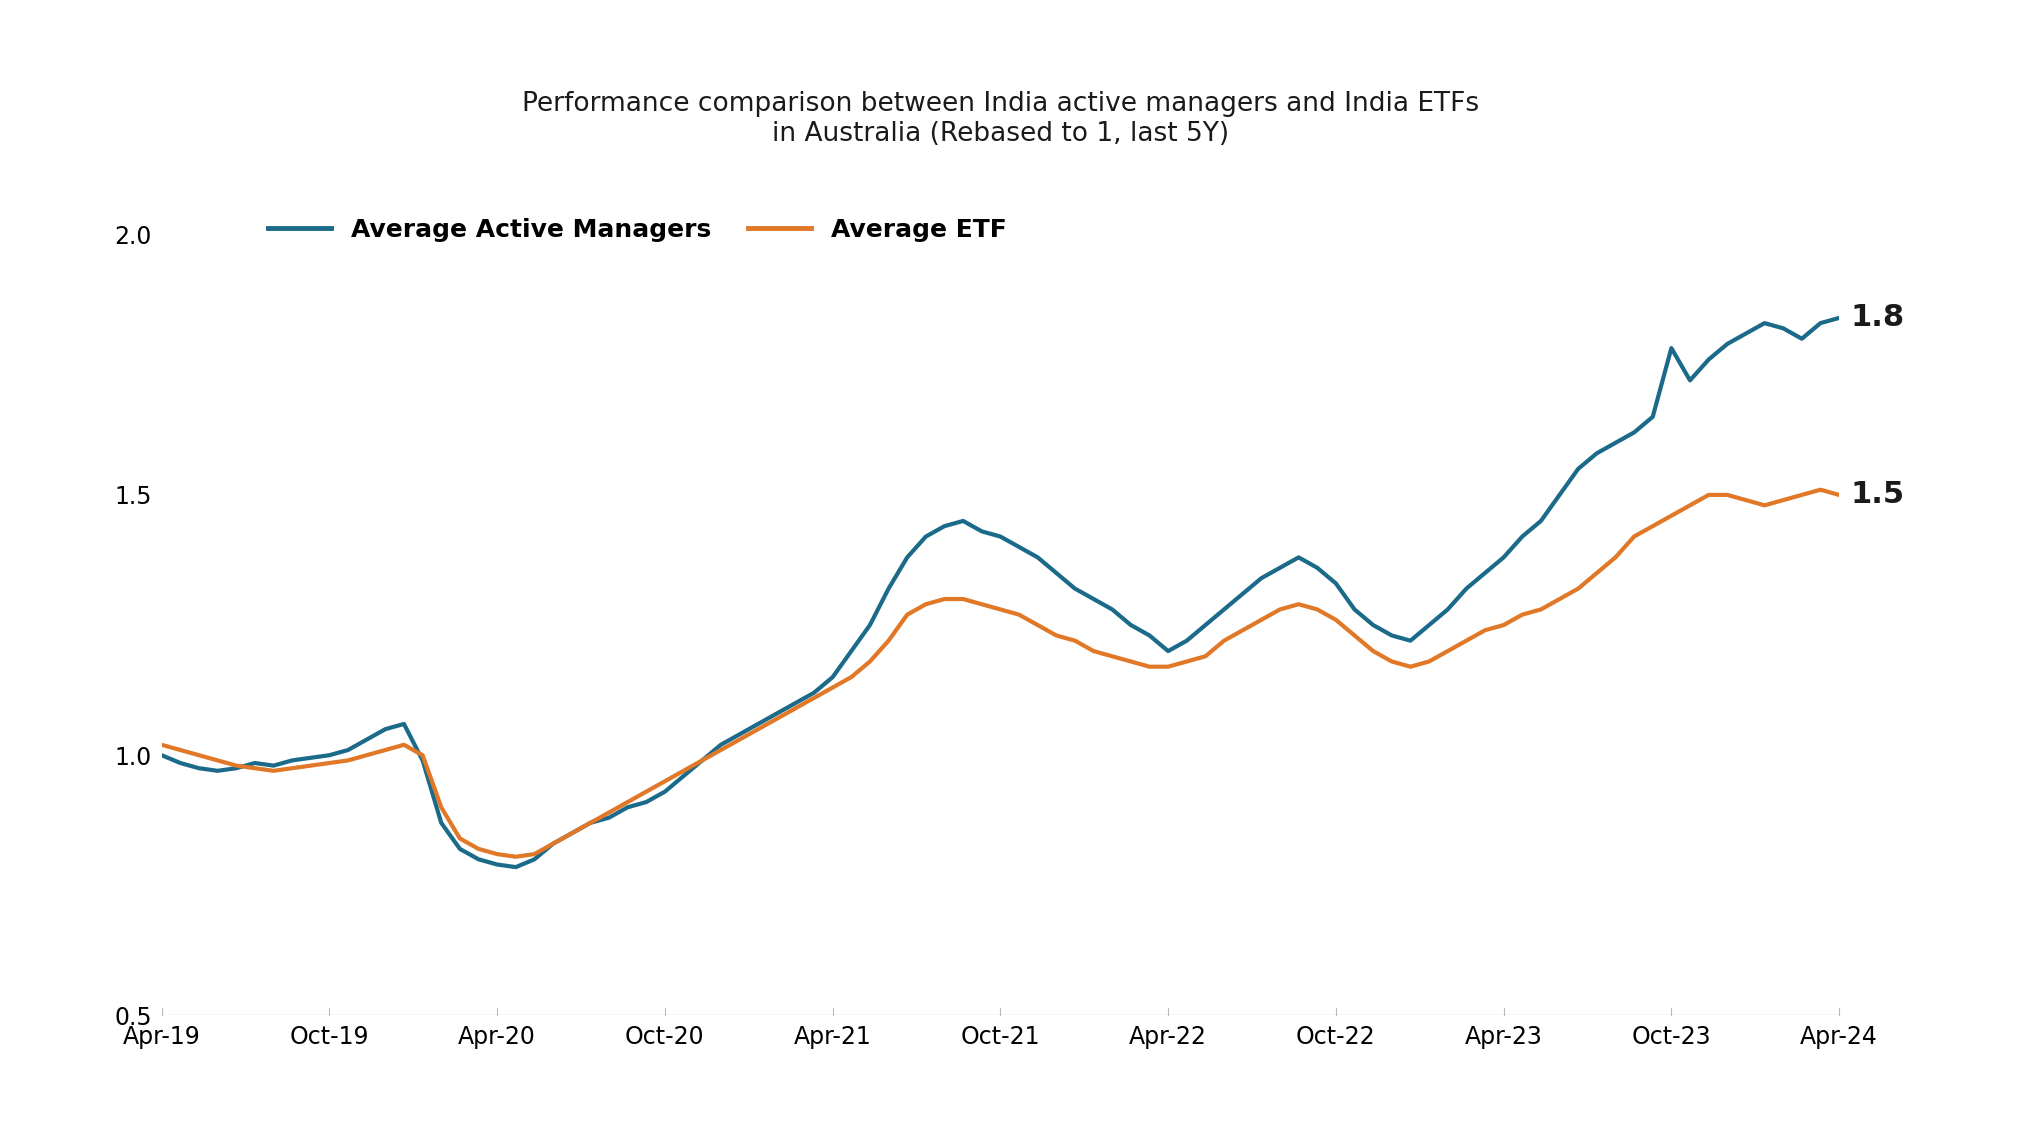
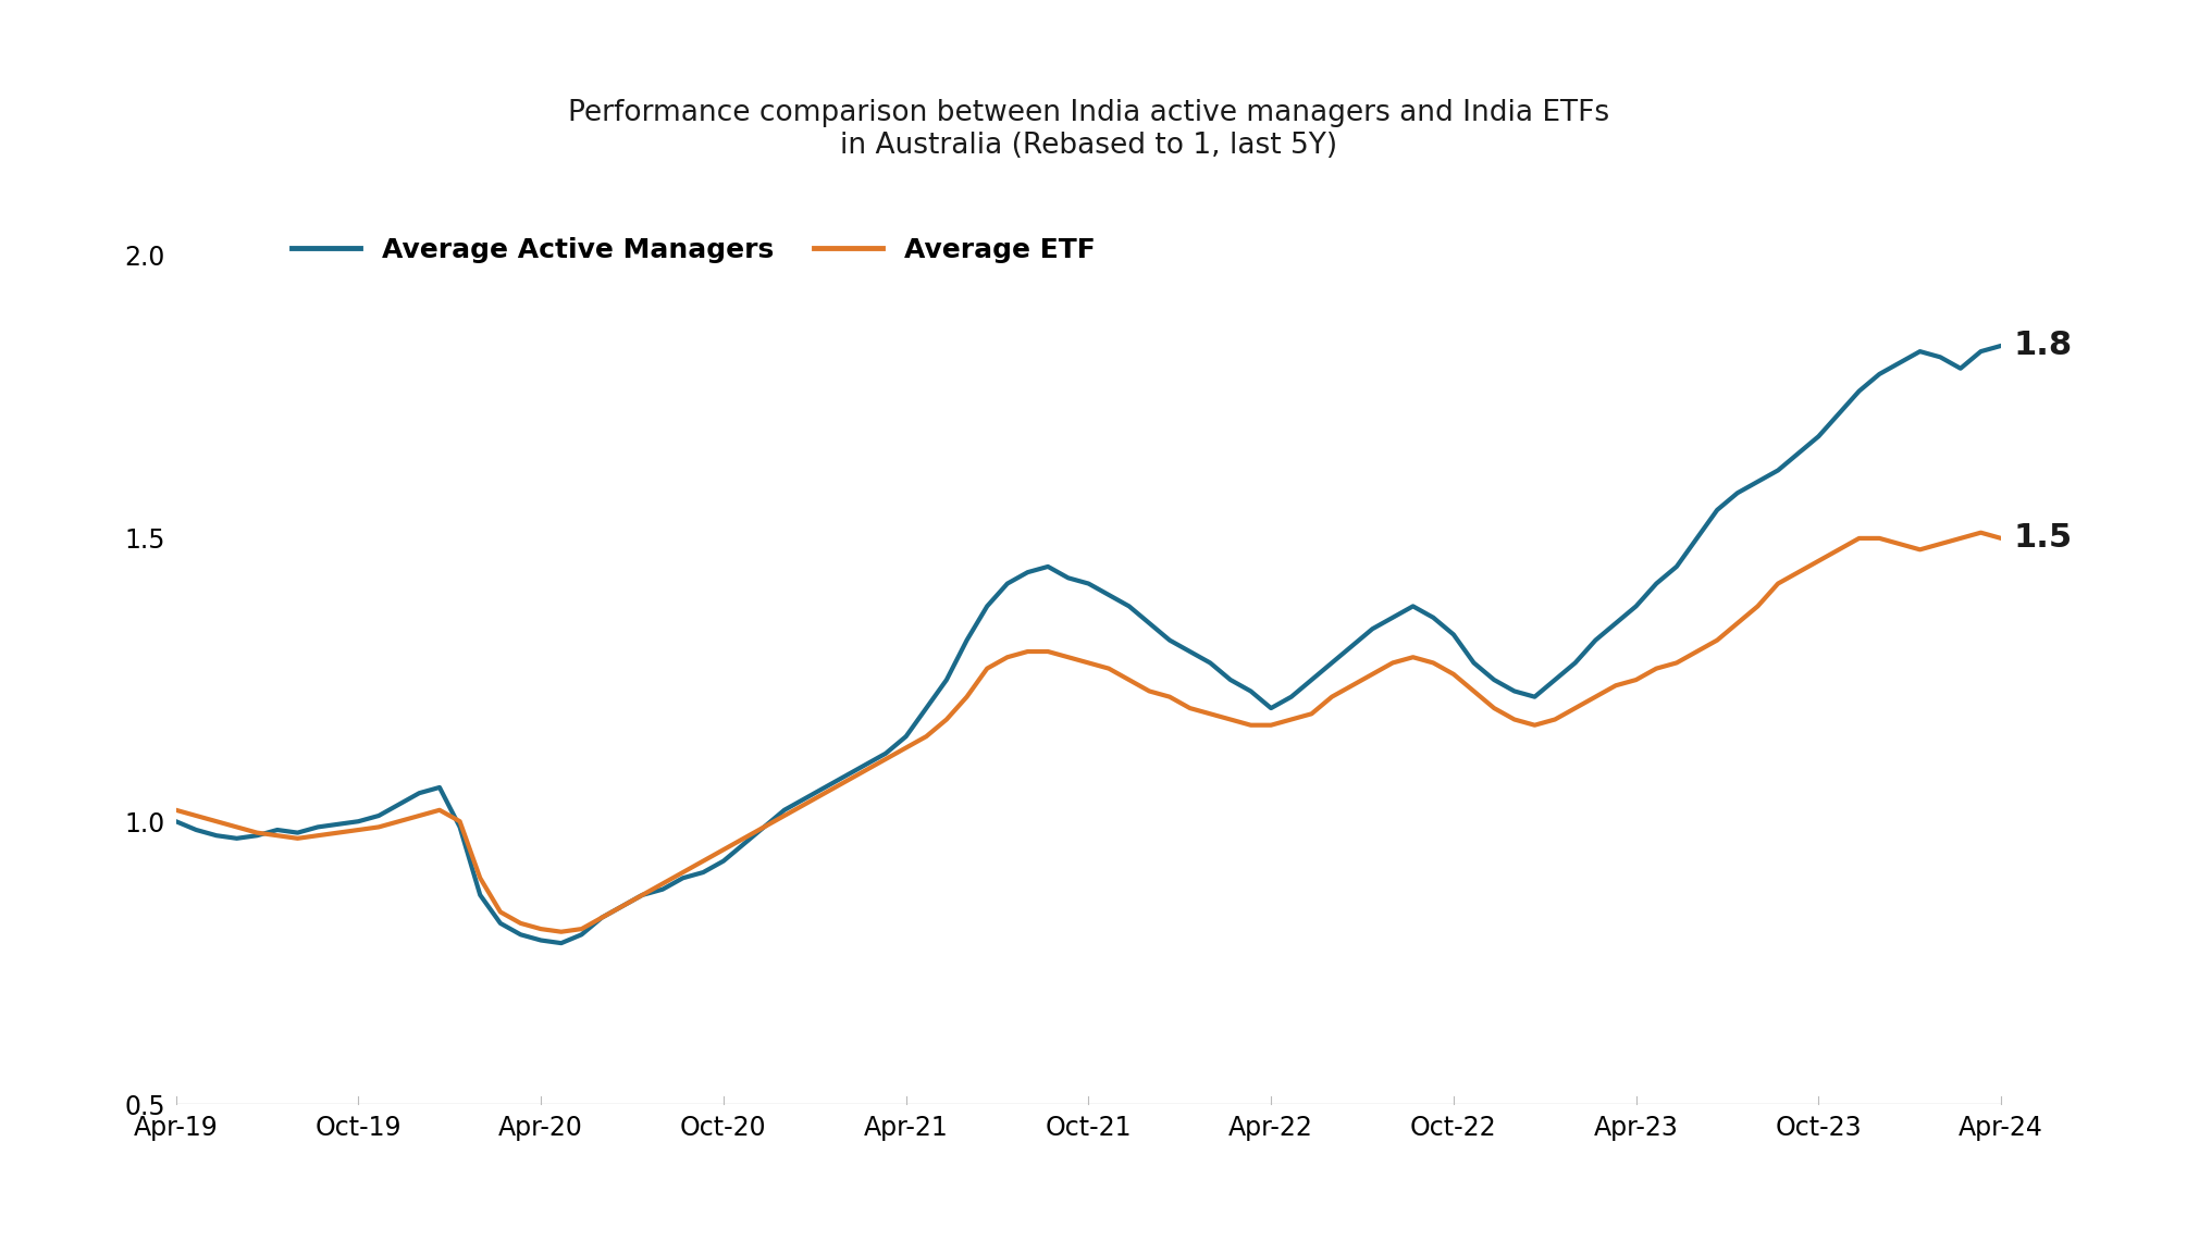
Average Active Managers/Oct-23: 1.782 -> 1.680
